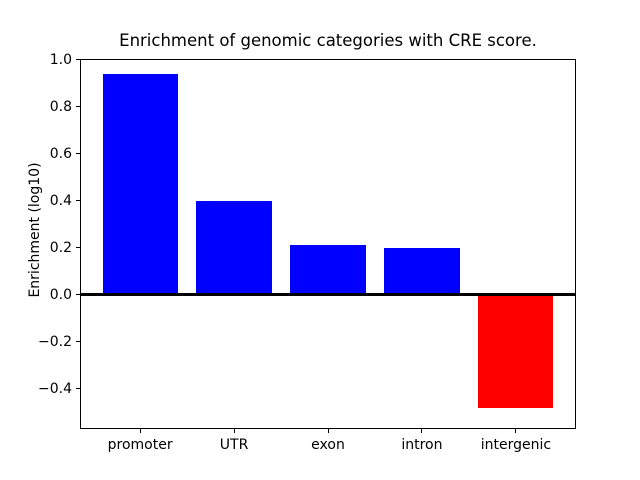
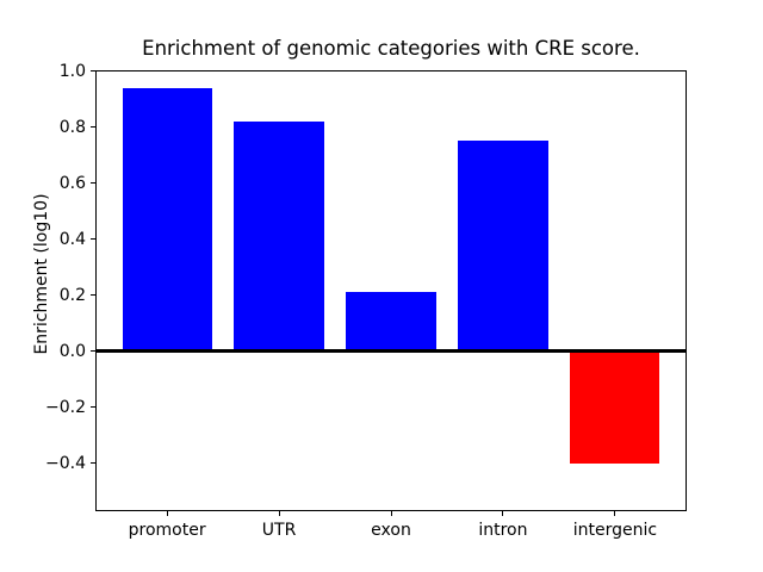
UTR: 0.40 -> 0.82
intron: 0.20 -> 0.75
intergenic: -0.48 -> -0.40
